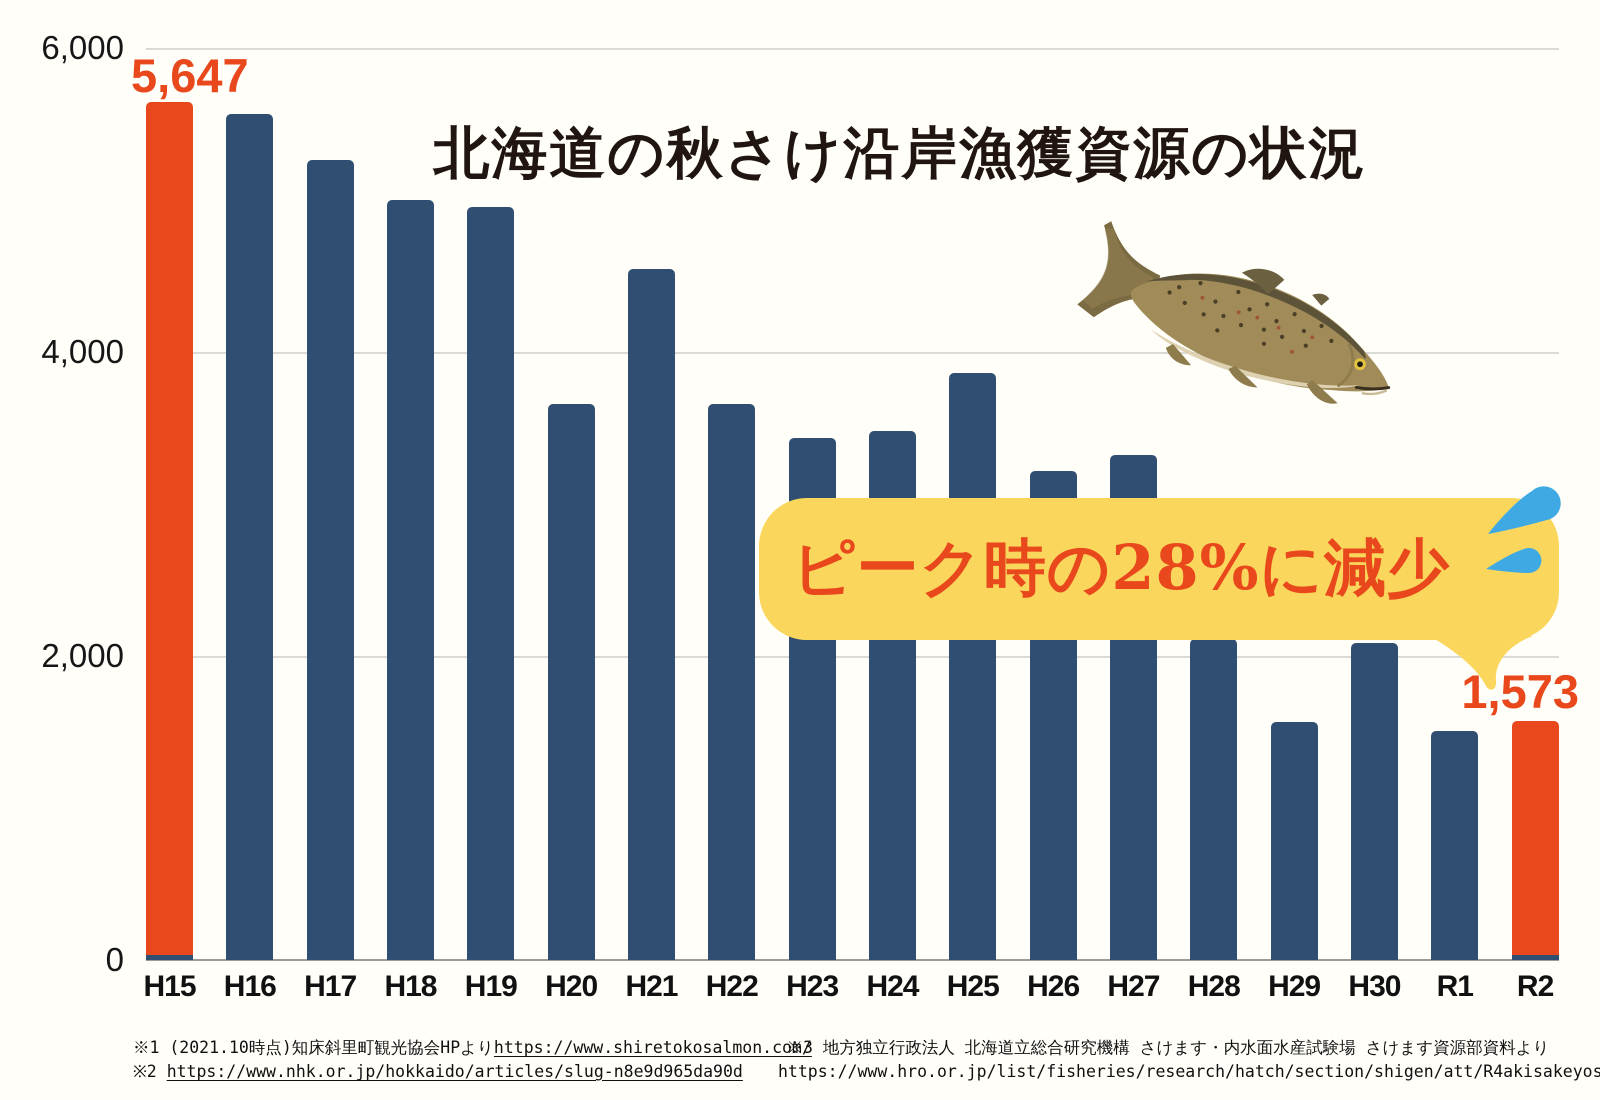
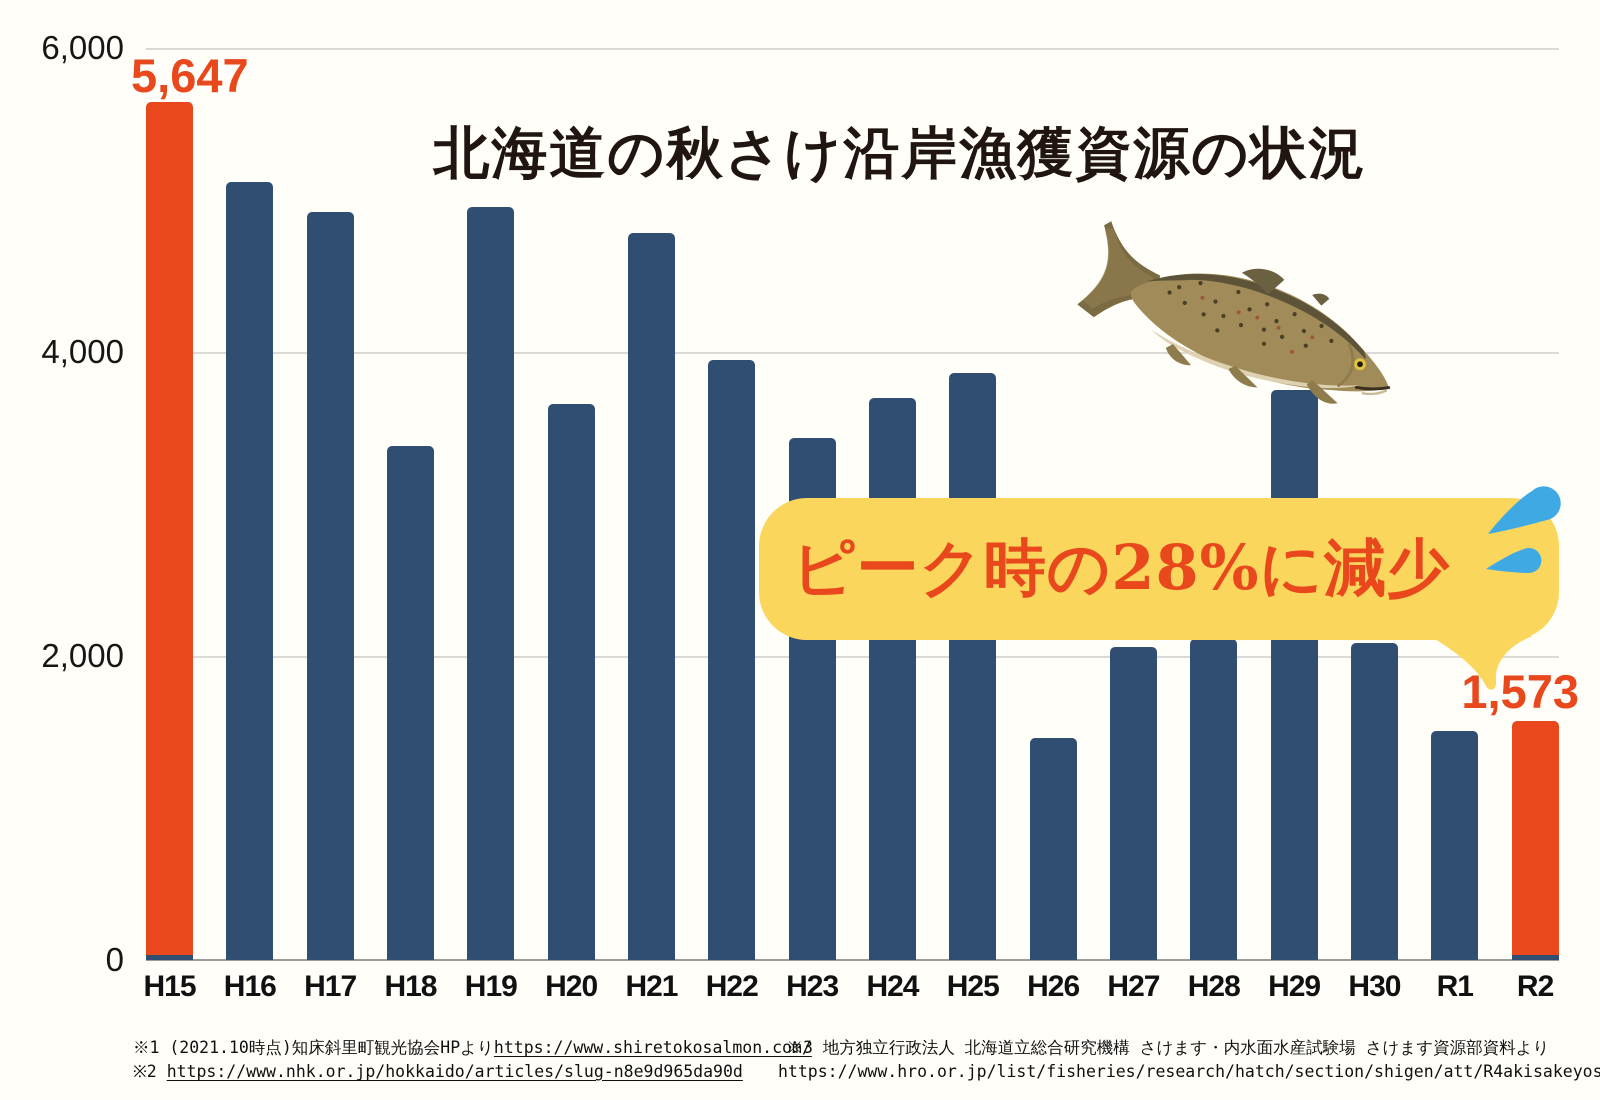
H16: 5560 -> 5120
H17: 5260 -> 4920
H18: 5000 -> 3380
H21: 4540 -> 4780
H22: 3660 -> 3950
H24: 3480 -> 3700
H26: 3220 -> 1460
H27: 3320 -> 2060
H29: 1560 -> 3750
